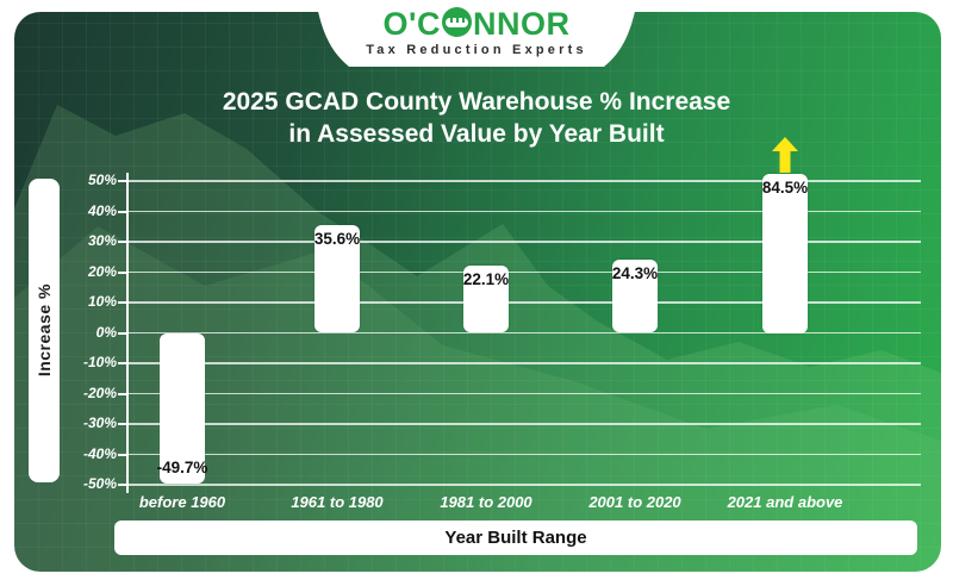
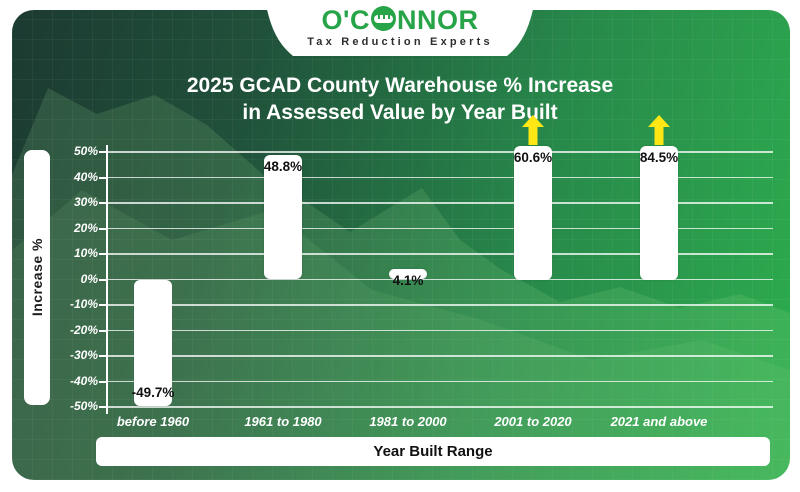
1961 to 1980: 35.6% -> 48.8%
1981 to 2000: 22.1% -> 4.1%
2001 to 2020: 24.3% -> 60.6%
